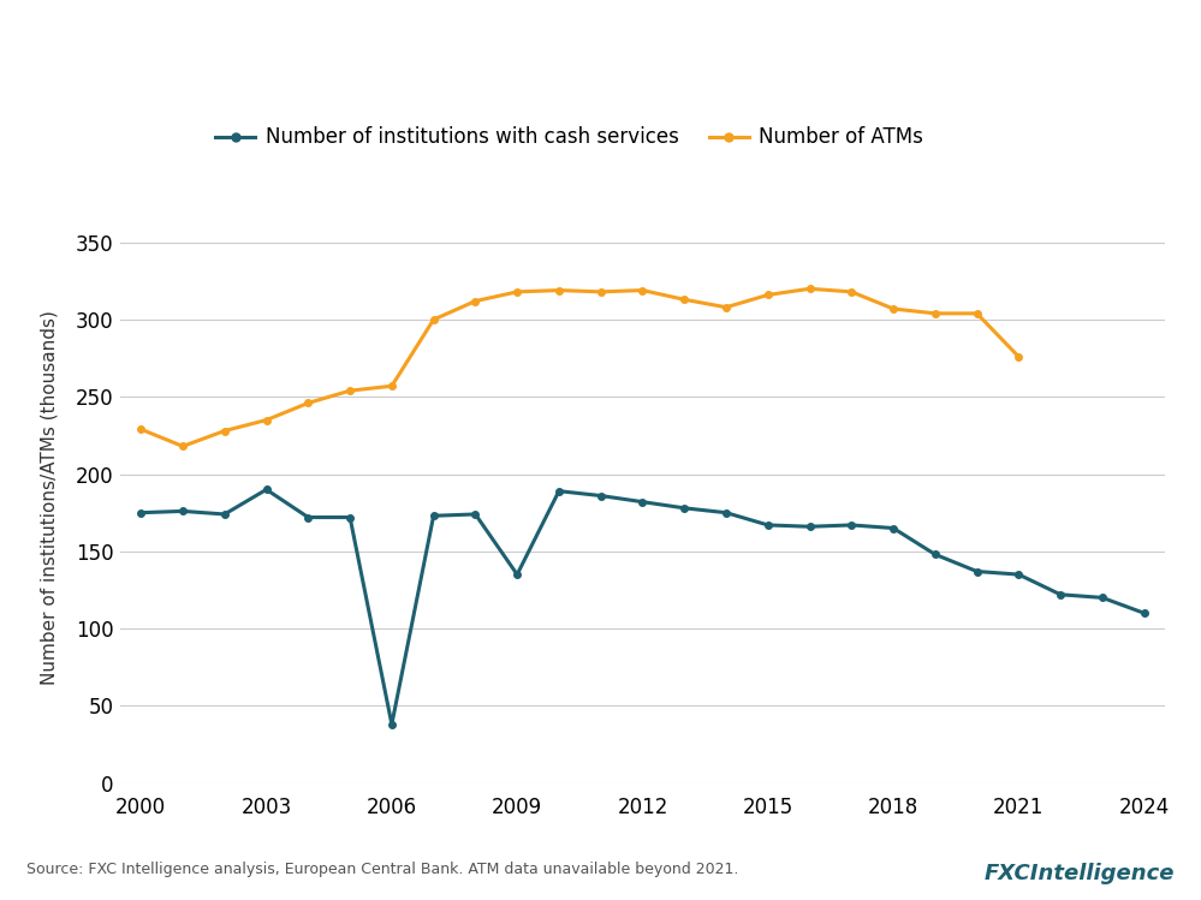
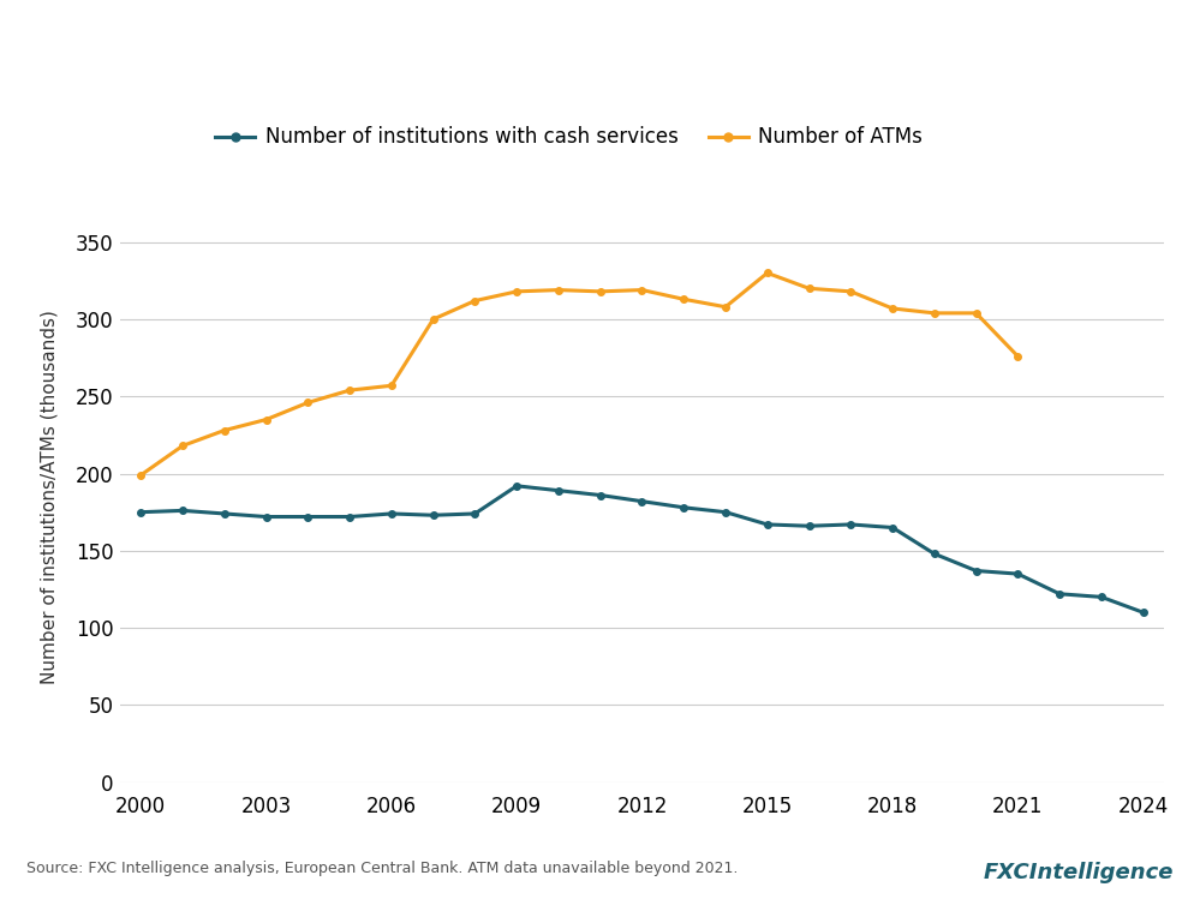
Number of ATMs/2000: 229 -> 199
Number of institutions with cash services/2003: 190 -> 172
Number of institutions with cash services/2006: 38 -> 174
Number of institutions with cash services/2009: 135 -> 192
Number of ATMs/2015: 316 -> 330
